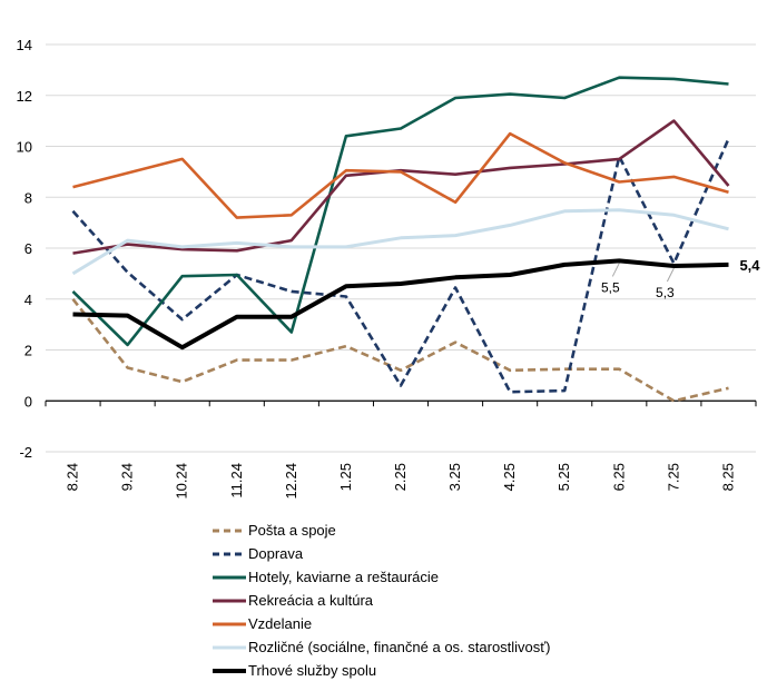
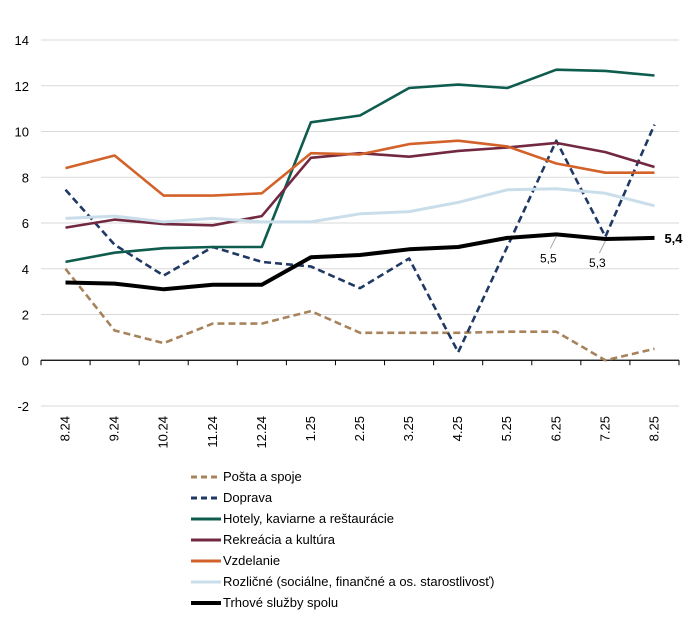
Rozličné (sociálne, finančné a os. starostlivosť)/8.24: 5.0 -> 6.2
Hotely, kaviarne a reštaurácie/9.24: 2.2 -> 4.7
Doprava/10.24: 3.2 -> 3.7
Vzdelanie/10.24: 9.5 -> 7.2
Trhové služby spolu/10.24: 2.1 -> 3.1
Hotely, kaviarne a reštaurácie/12.24: 2.7 -> 5.0
Doprava/2.25: 0.6 -> 3.1
Pošta a spoje/3.25: 2.3 -> 1.2
Vzdelanie/3.25: 7.8 -> 9.4
Vzdelanie/4.25: 10.5 -> 9.6
Doprava/5.25: 0.4 -> 5.0
Rekreácia a kultúra/7.25: 11.0 -> 9.1
Vzdelanie/7.25: 8.8 -> 8.2
